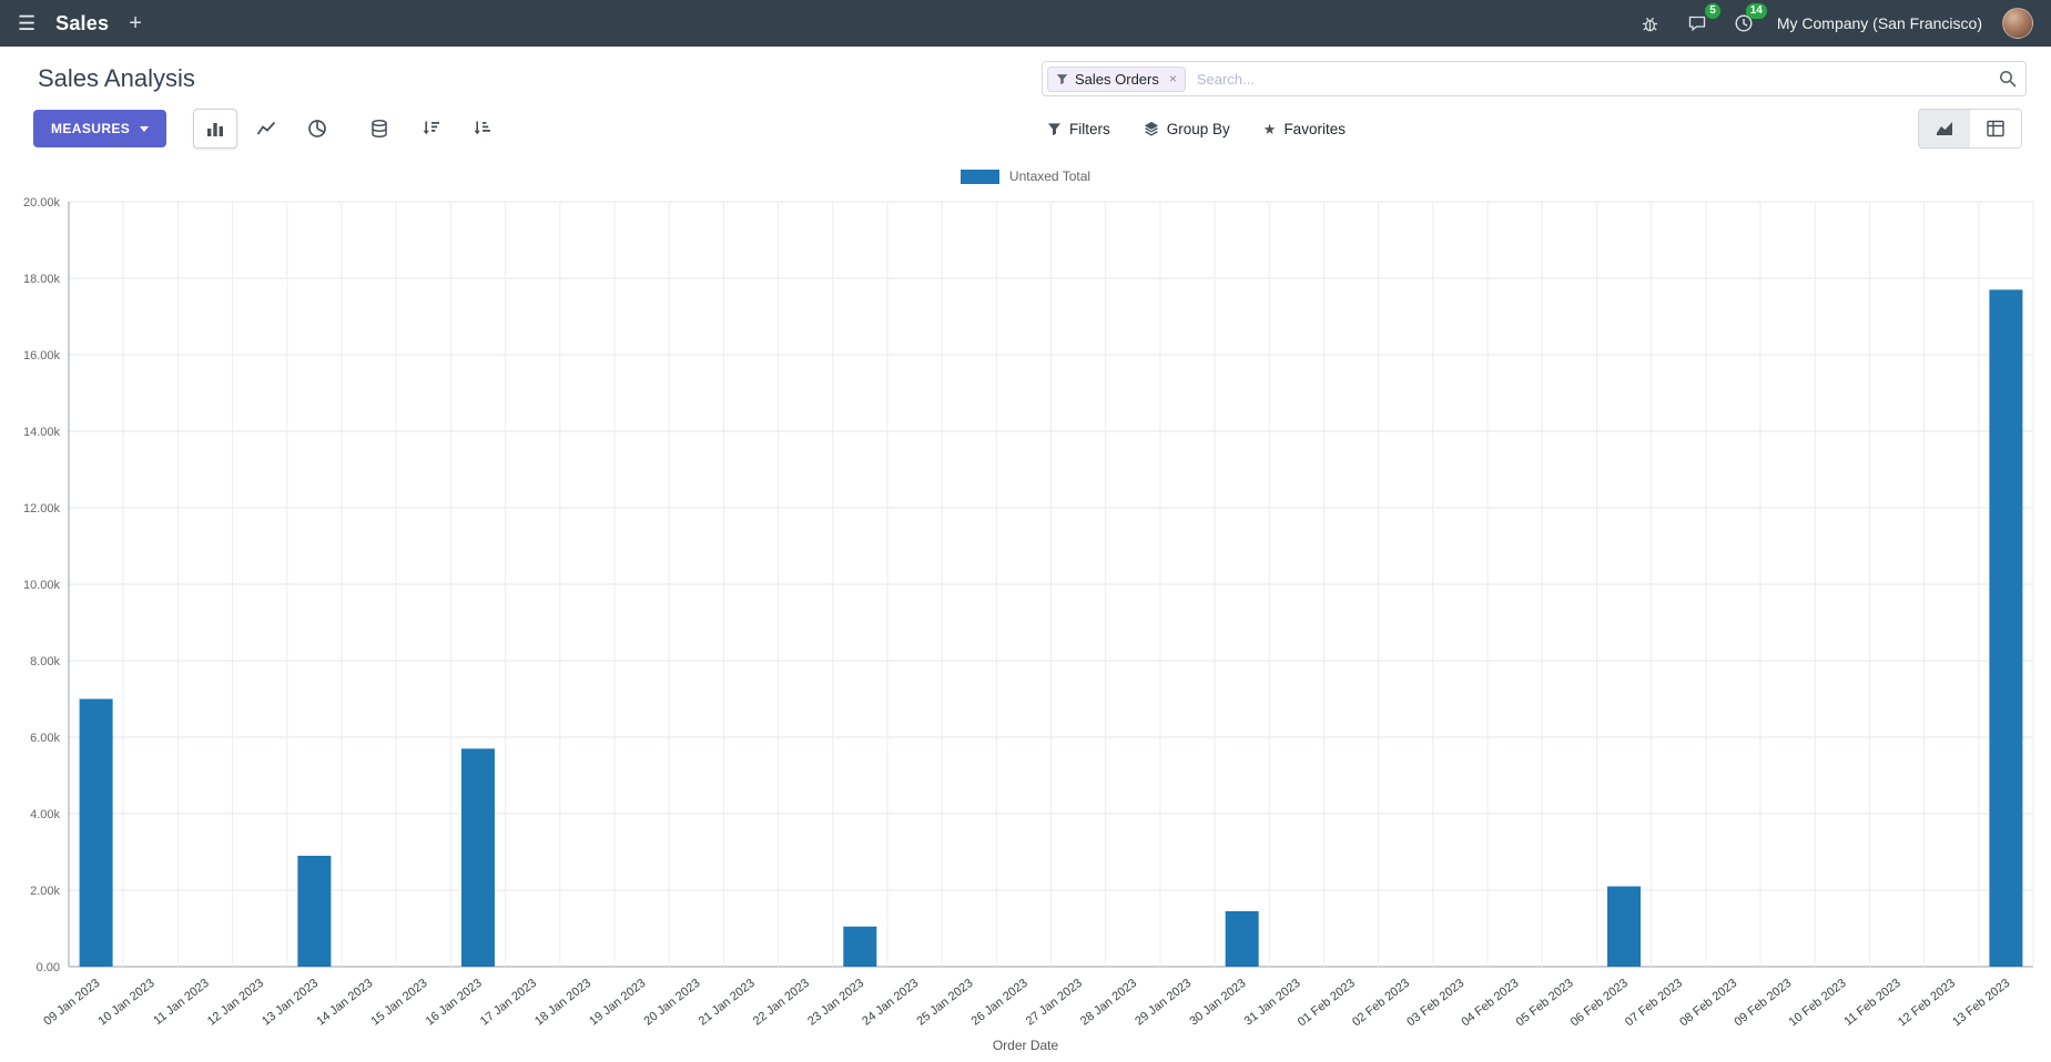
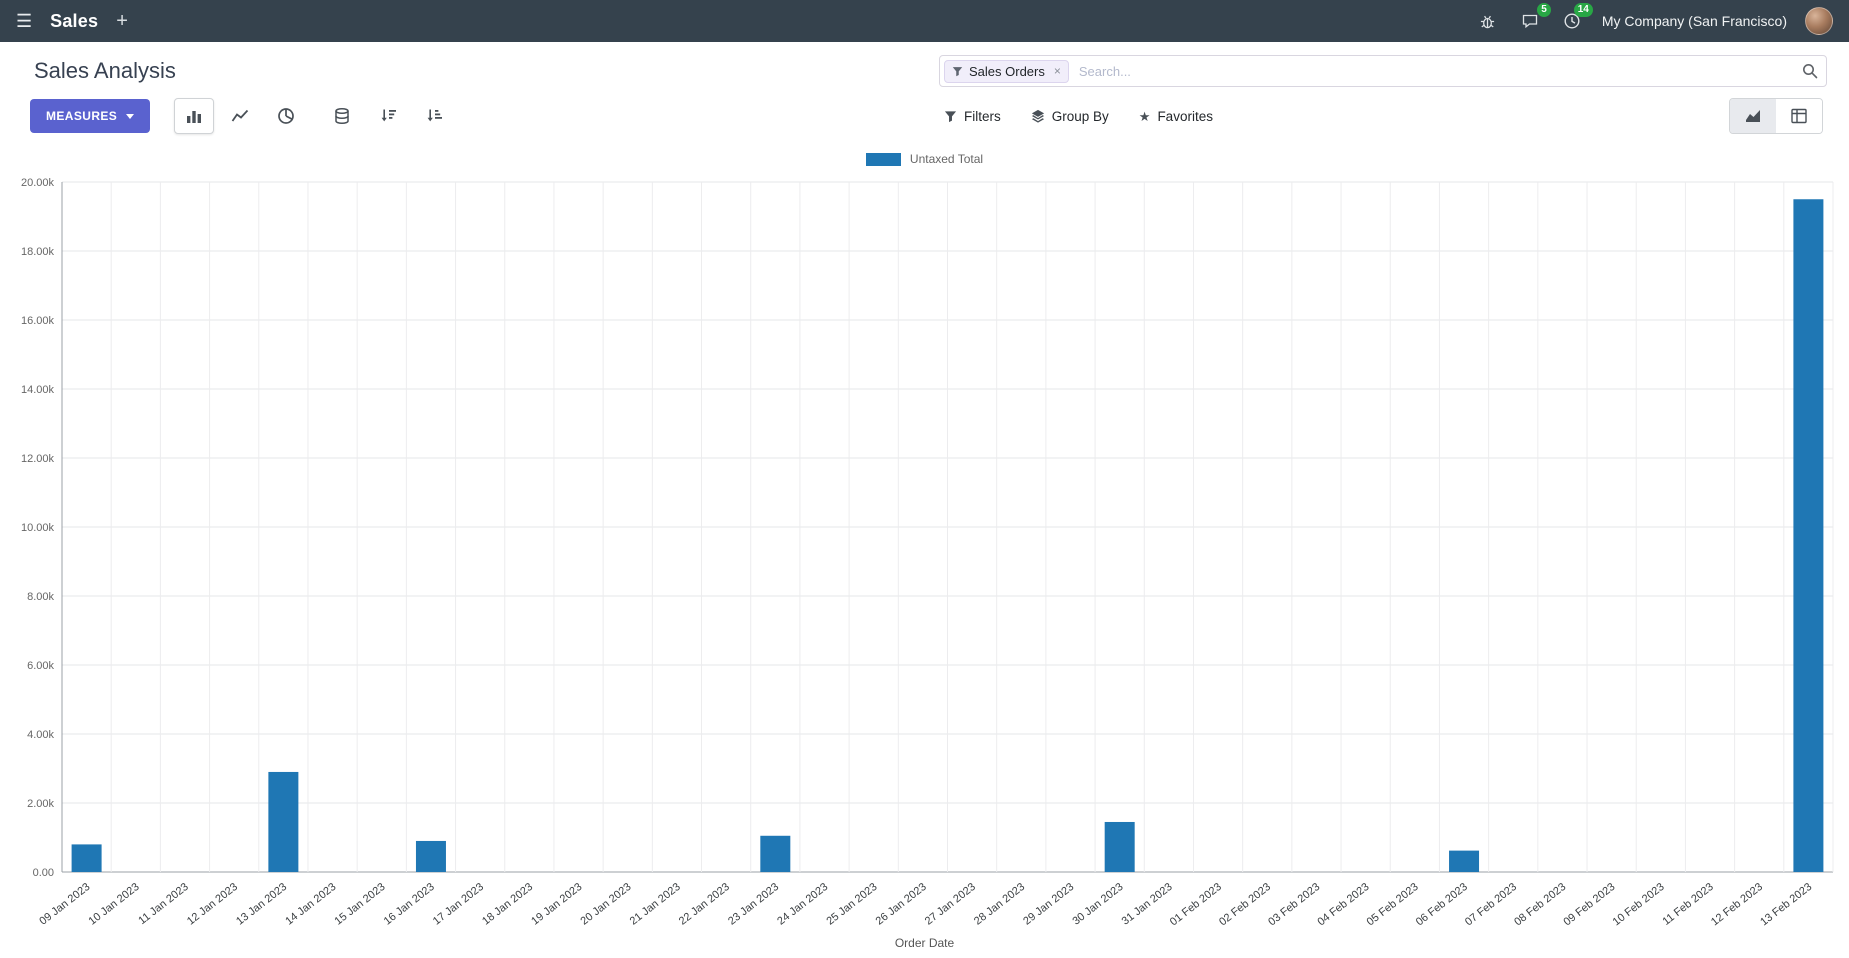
09 Jan 2023: 7.0k -> 0.8k
16 Jan 2023: 5.7k -> 0.9k
06 Feb 2023: 2.1k -> 0.6k
13 Feb 2023: 17.7k -> 19.5k
